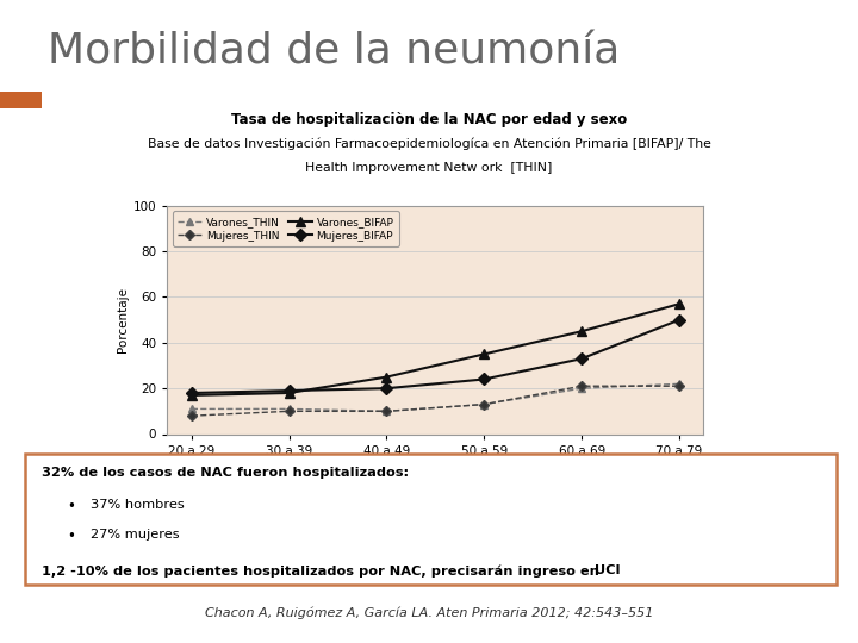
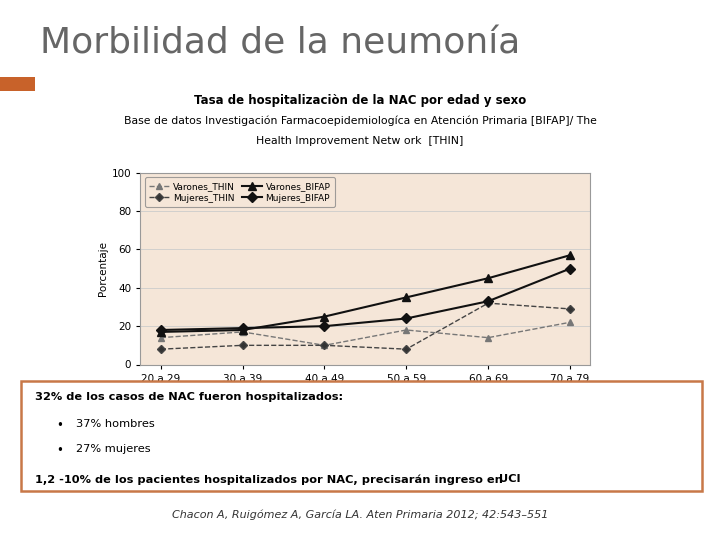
Varones_THIN/20 a 29: 11 -> 14
Varones_THIN/30 a 39: 11 -> 17
Varones_THIN/50 a 59: 13 -> 18
Mujeres_THIN/50 a 59: 13 -> 8
Varones_THIN/60 a 69: 20 -> 14
Mujeres_THIN/60 a 69: 21 -> 32
Mujeres_THIN/70 a 79: 21 -> 29
